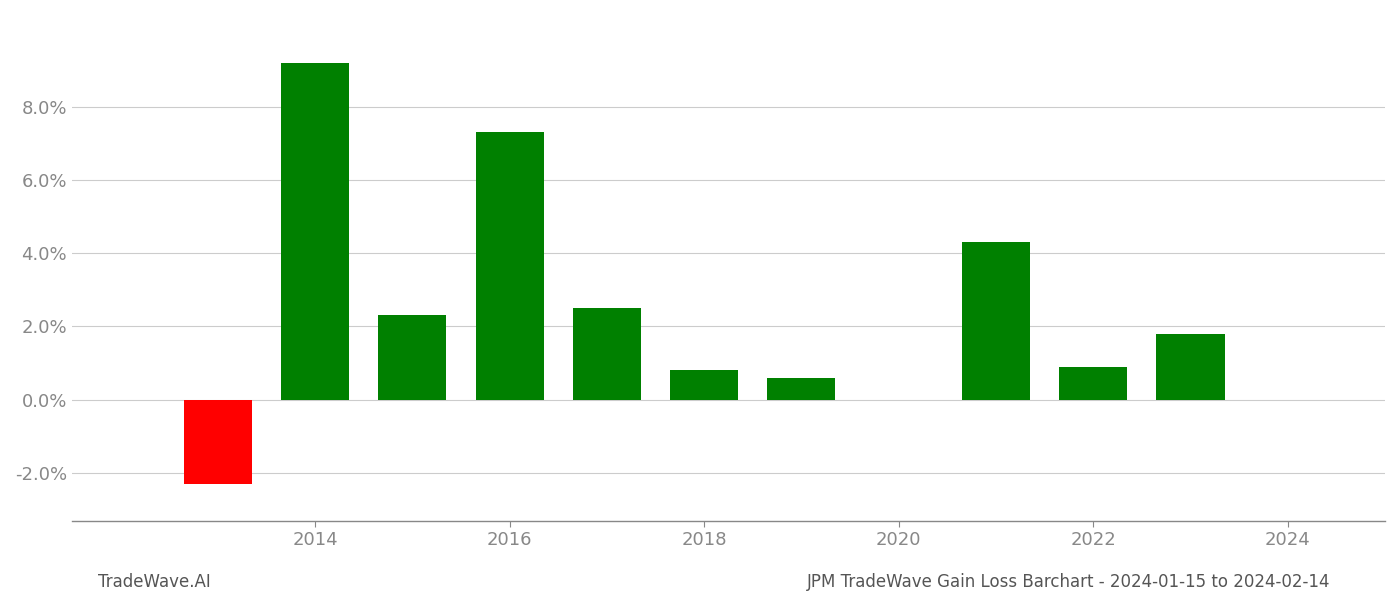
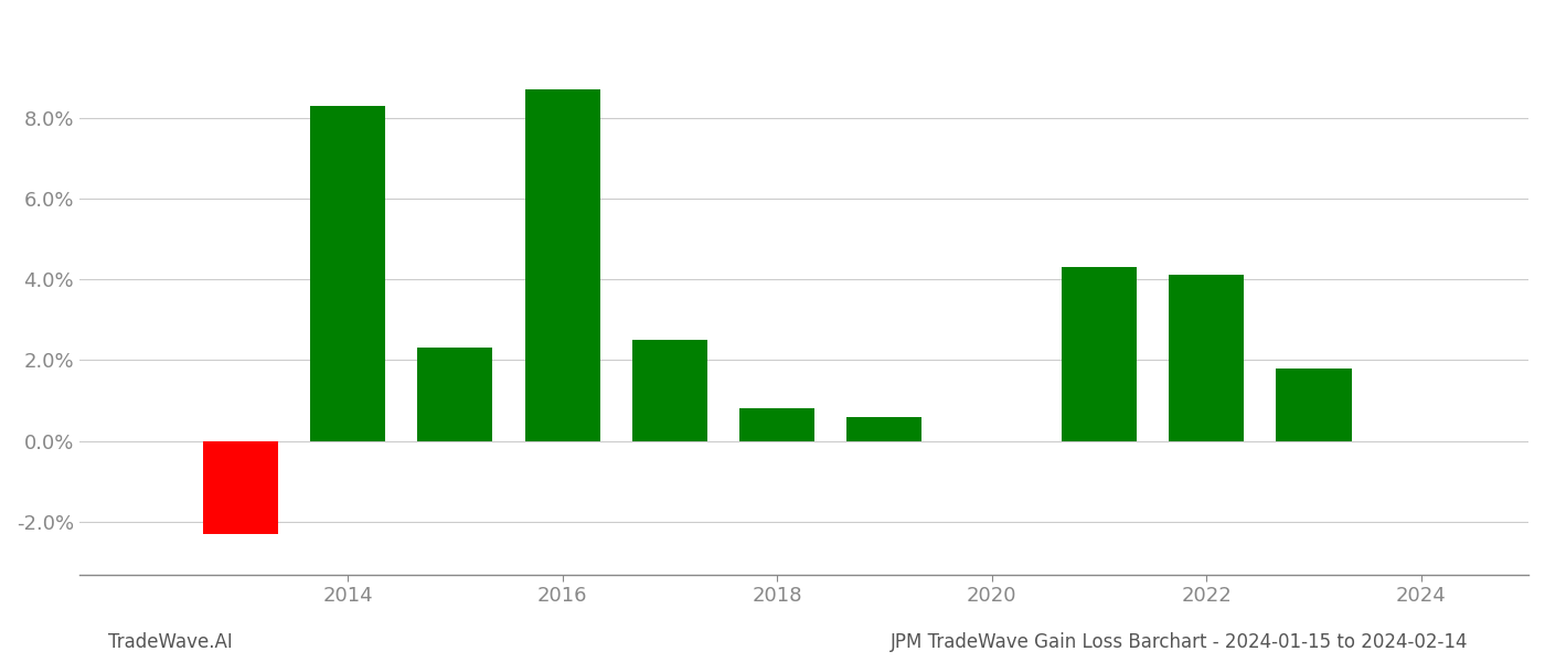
2014: 9.2% -> 8.3%
2016: 7.3% -> 8.7%
2022: 0.9% -> 4.1%
